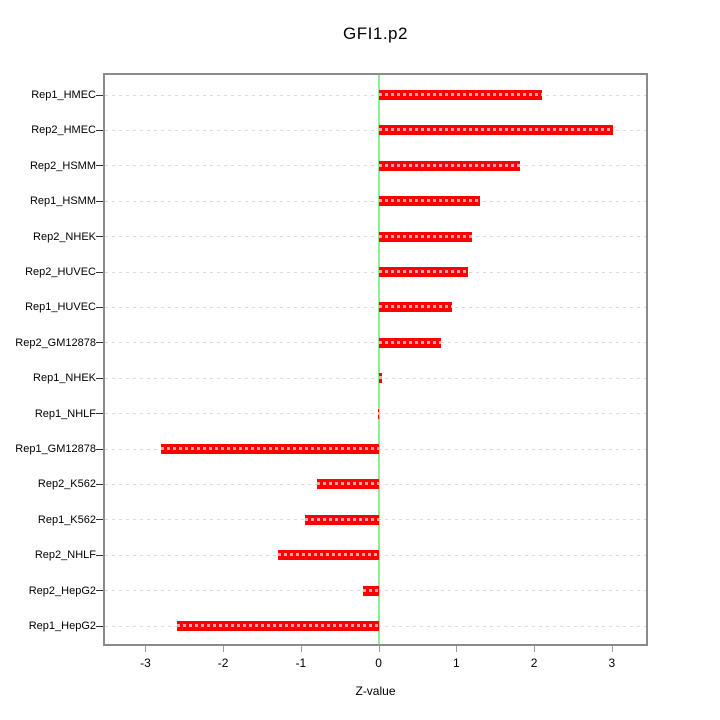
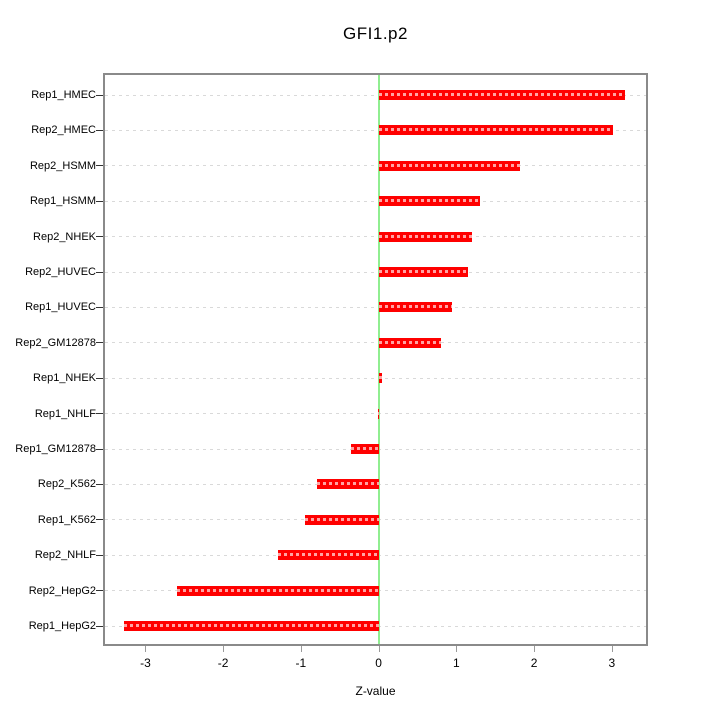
Rep1_HMEC: 2.1 -> 3.2
Rep1_GM12878: -2.8 -> -0.4
Rep2_HepG2: -0.2 -> -2.6
Rep1_HepG2: -2.6 -> -3.3
